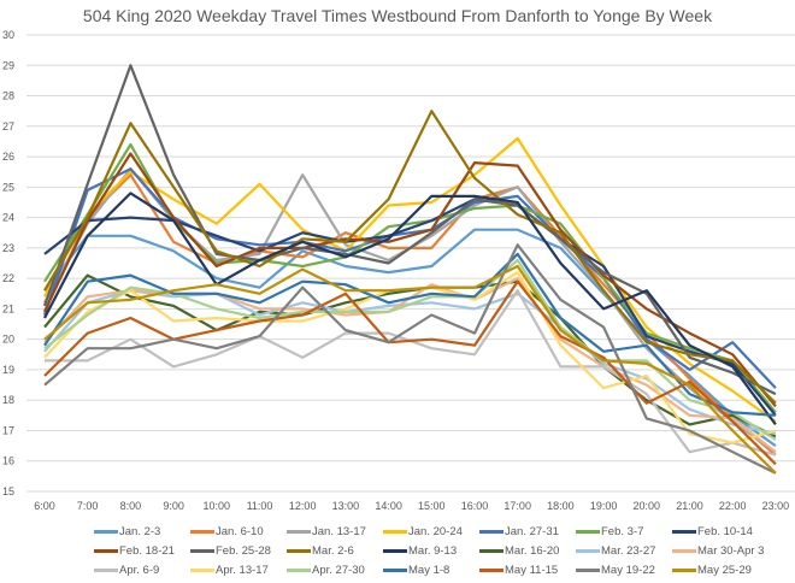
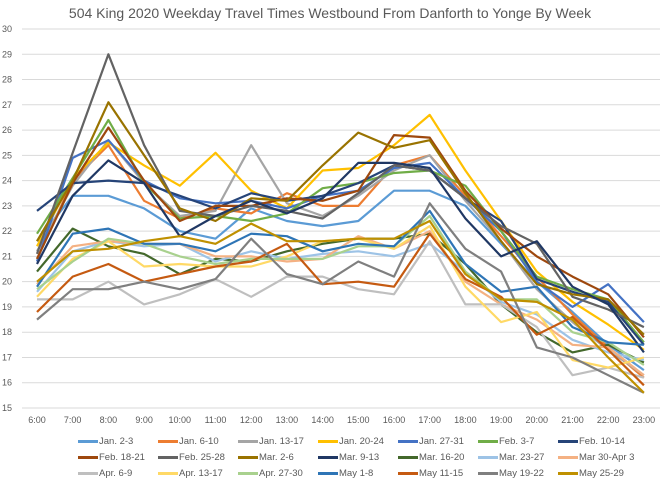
Mar. 2-6/15:00: 27.5 -> 25.9
Mar. 2-6/17:00: 24.1 -> 25.6
